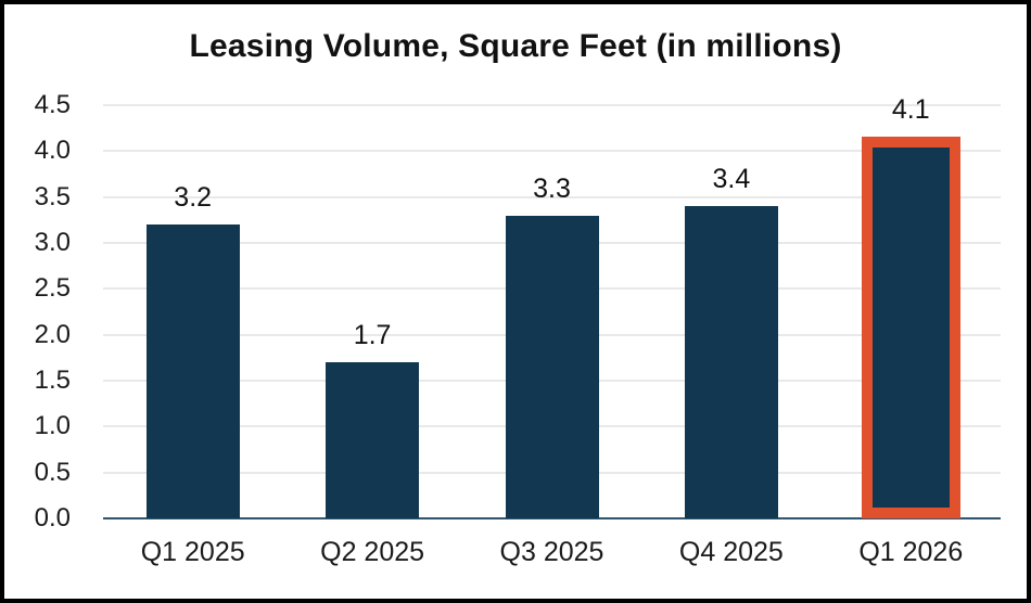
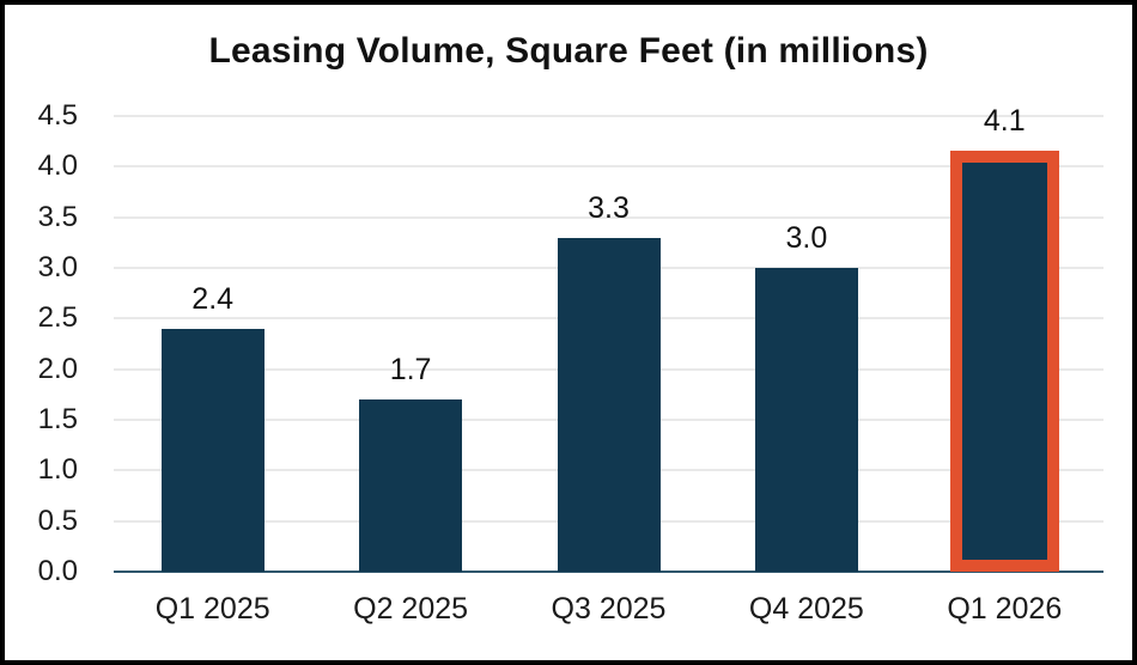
Q1 2025: 3.2 -> 2.4
Q4 2025: 3.4 -> 3.0
